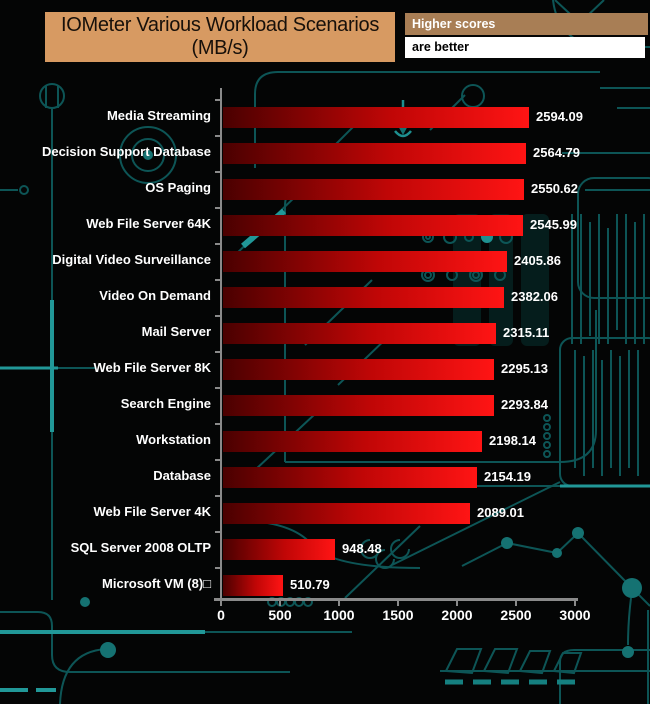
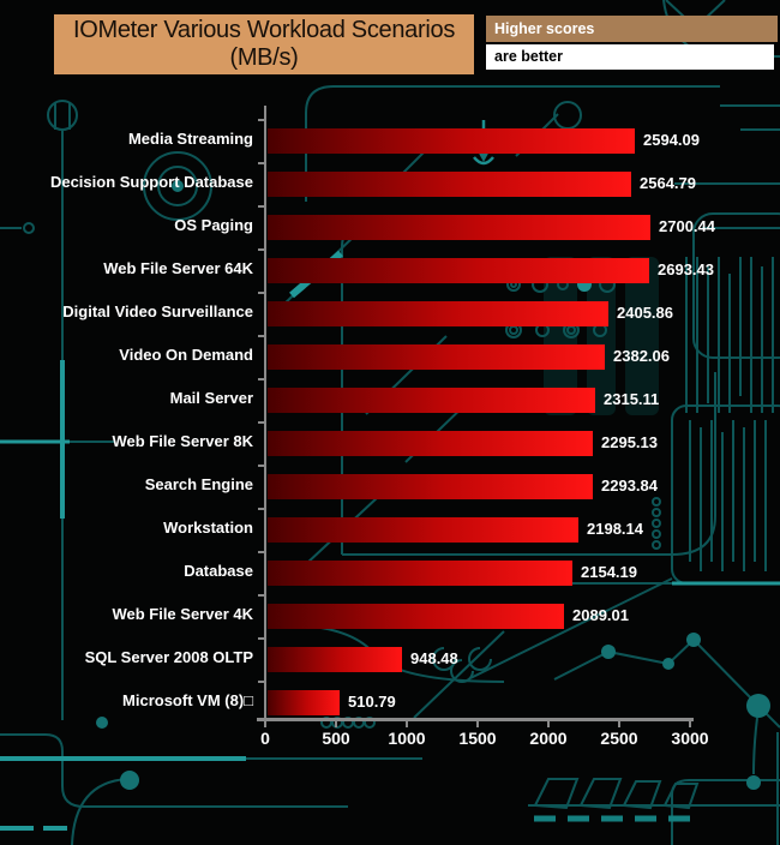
OS Paging: 2550.62 -> 2700.44
Web File Server 64K: 2545.99 -> 2693.43
